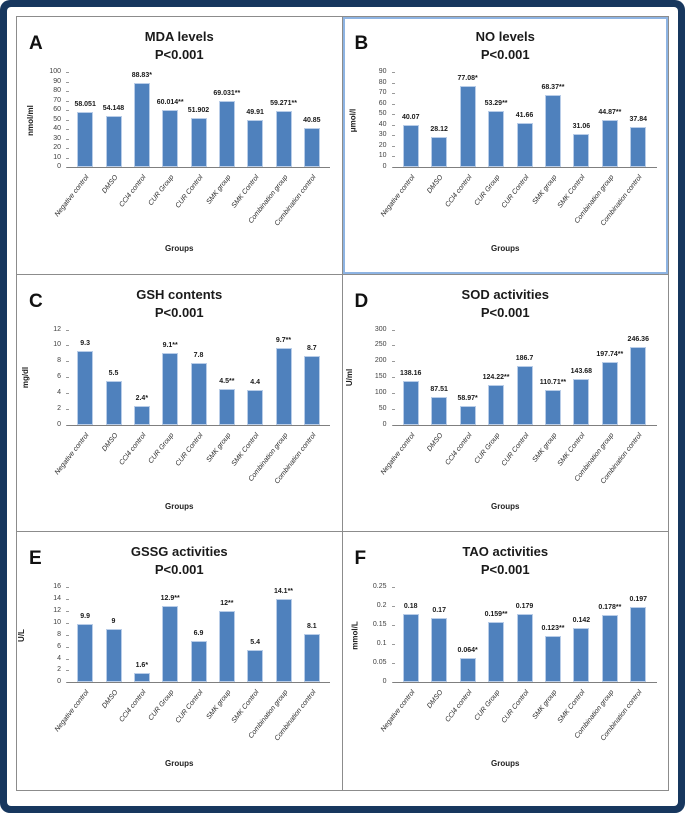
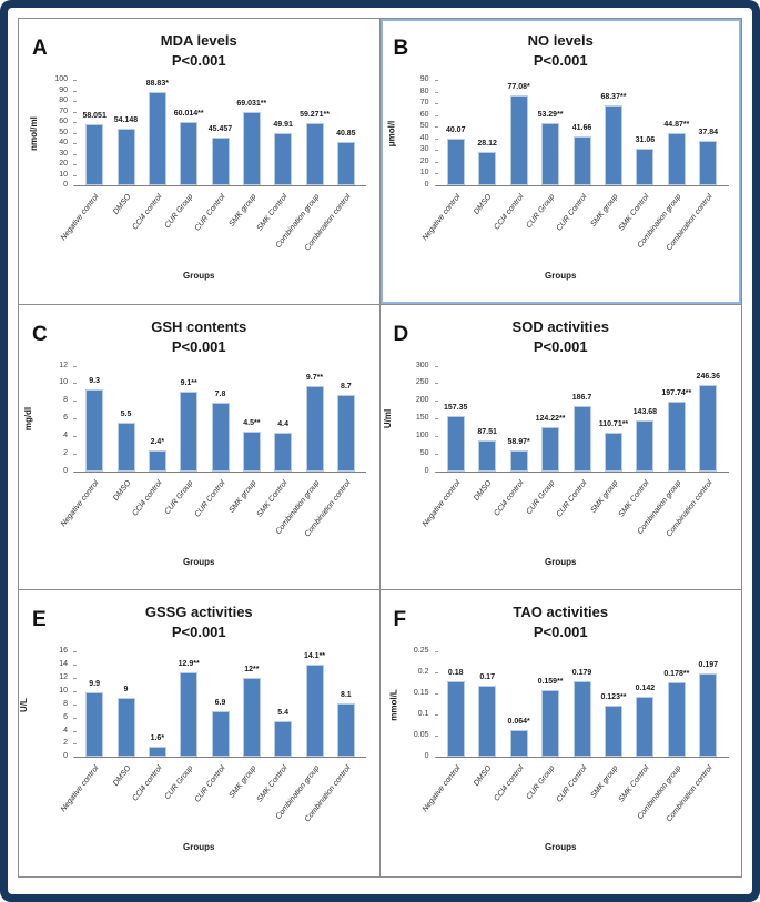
MDA levels/CUR Control: 51.902 -> 45.457
SOD activities/Negative control: 138.16 -> 157.35
